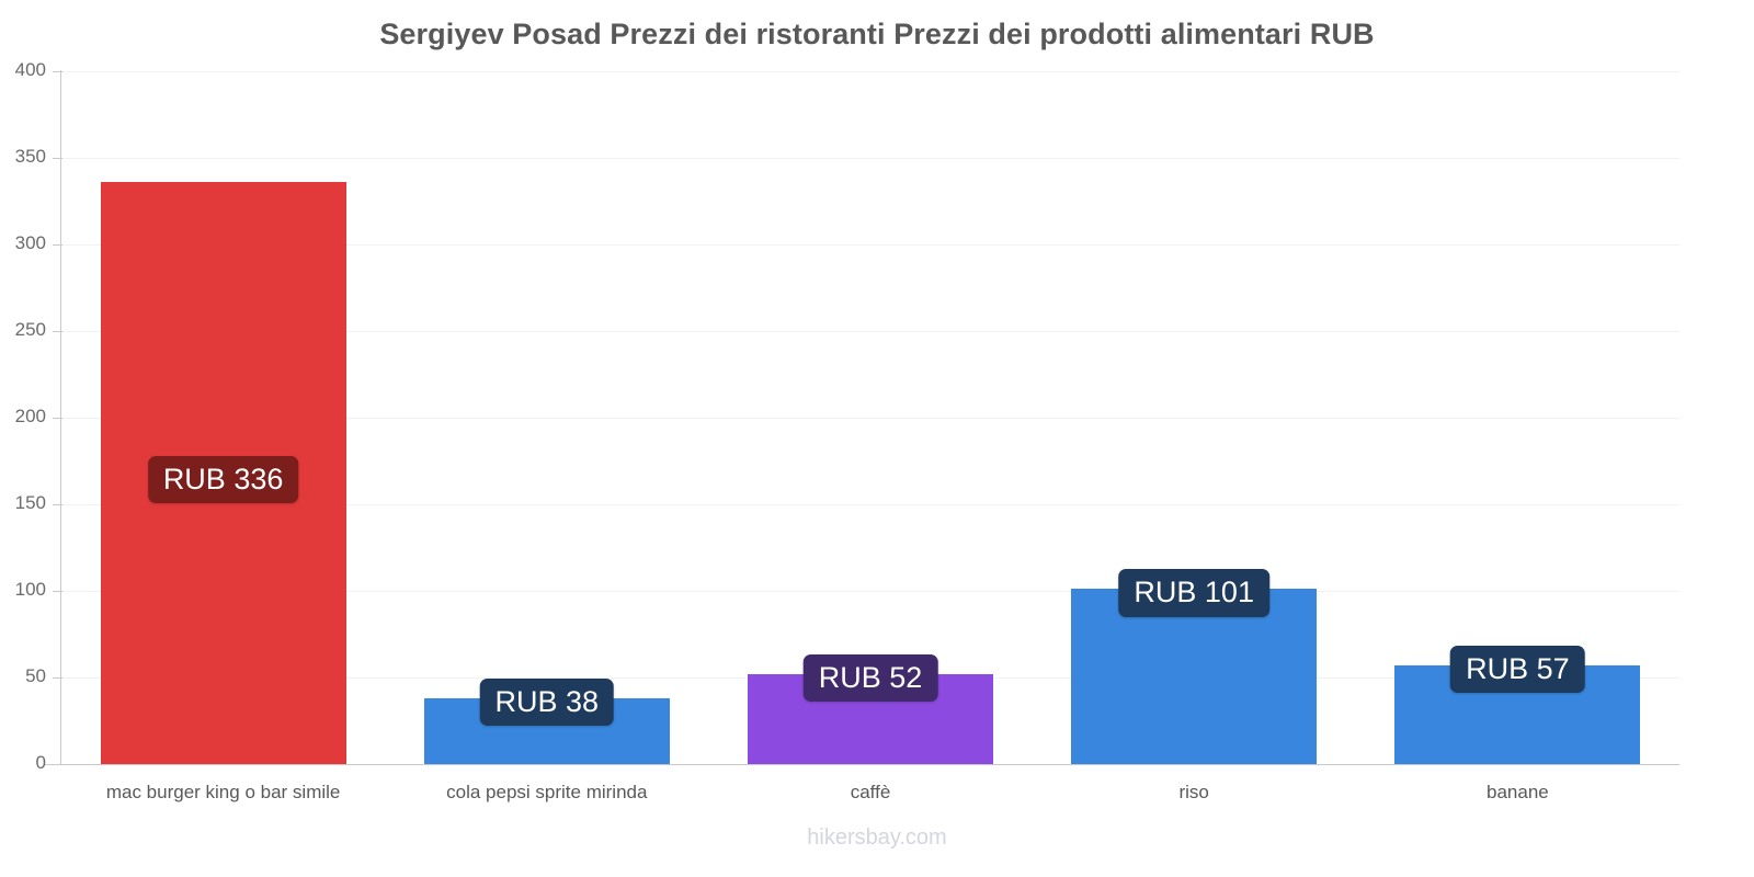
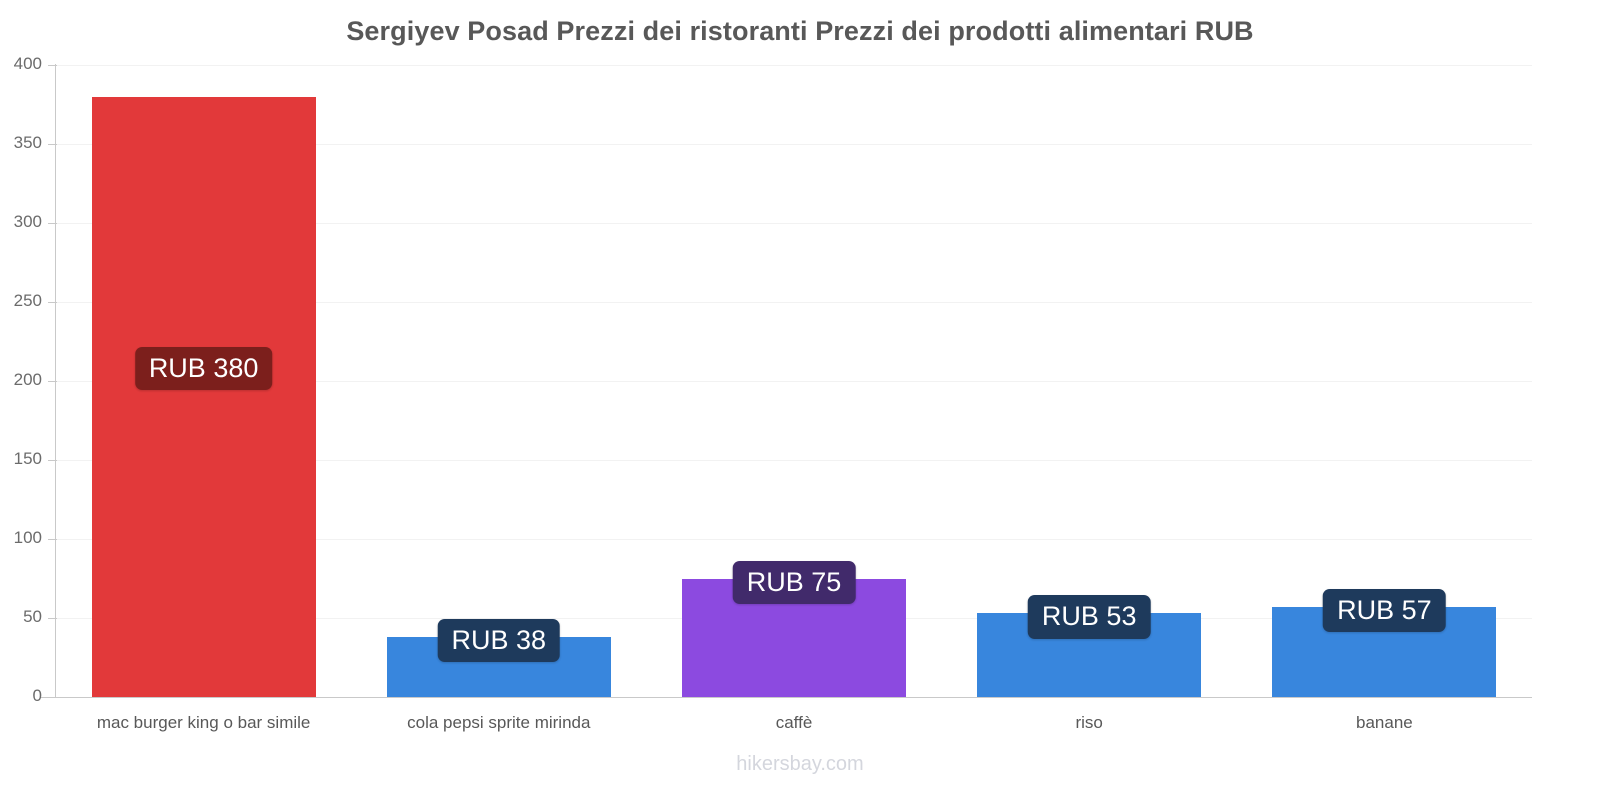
mac burger king o bar simile: 336 -> 380
caffè: 52 -> 75
riso: 101 -> 53
